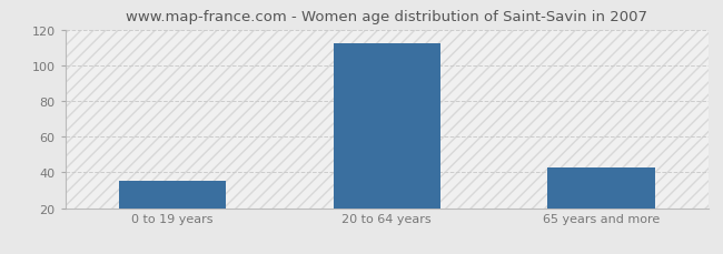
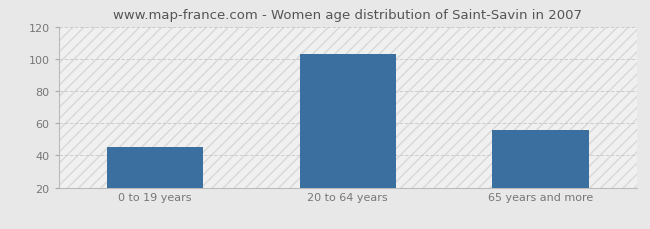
0 to 19 years: 35 -> 45
20 to 64 years: 112 -> 103
65 years and more: 43 -> 56
